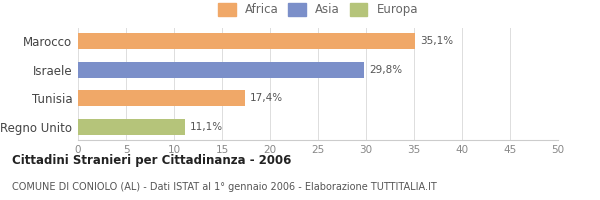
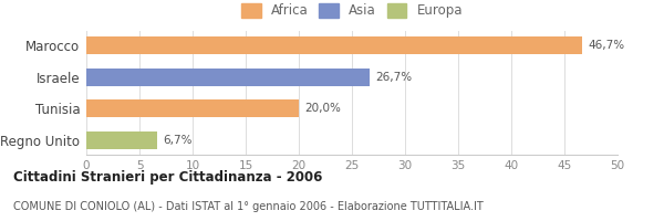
Marocco: 35,1% -> 46,7%
Israele: 29,8% -> 26,7%
Tunisia: 17,4% -> 20,0%
Regno Unito: 11,1% -> 6,7%
